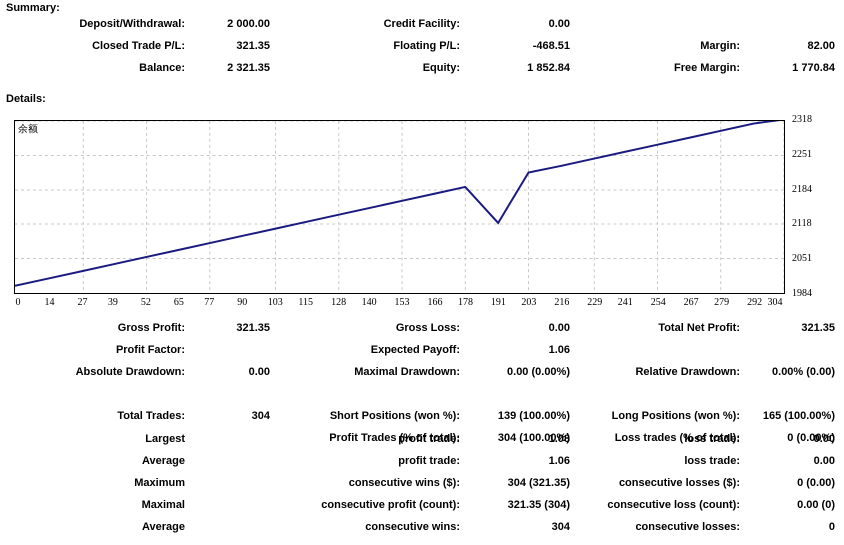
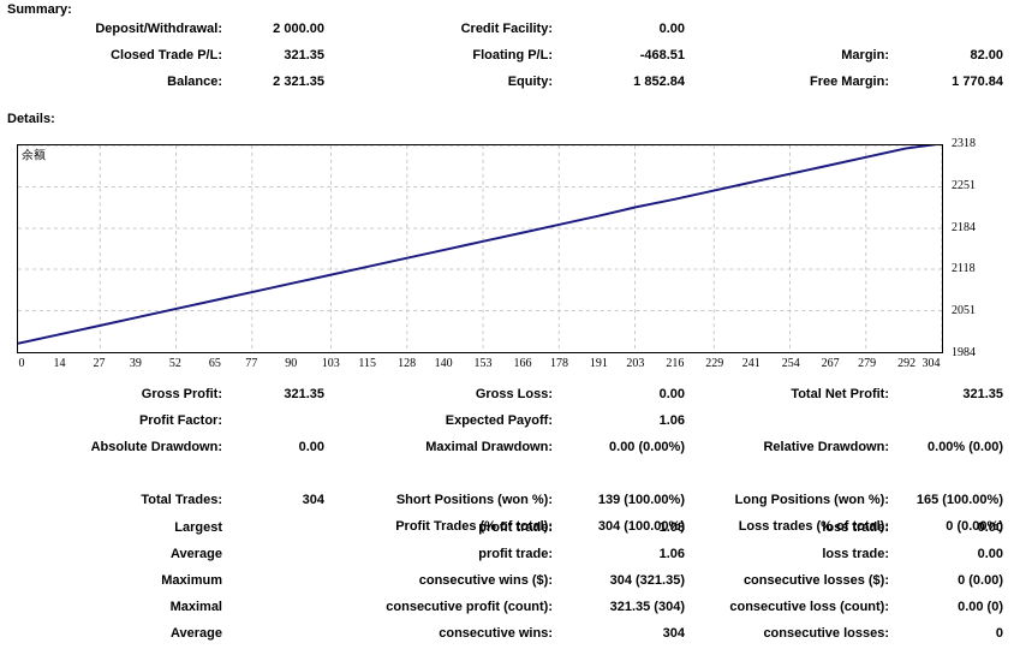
191: 2120 -> 2200
